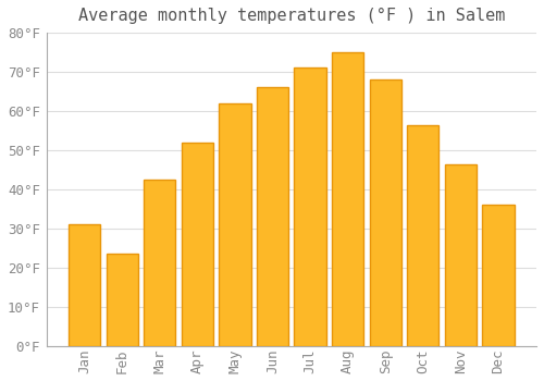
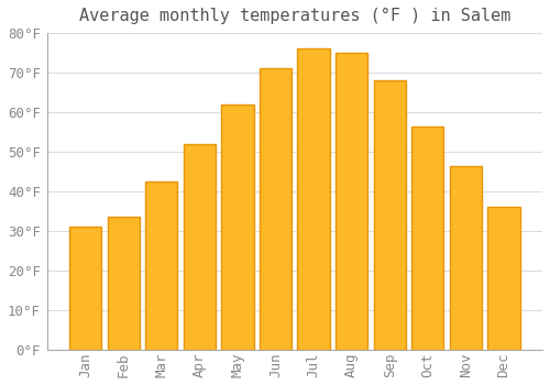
Feb: 23.5°F -> 33.5°F
Jun: 66.0°F -> 71.0°F
Jul: 71.0°F -> 76.0°F
